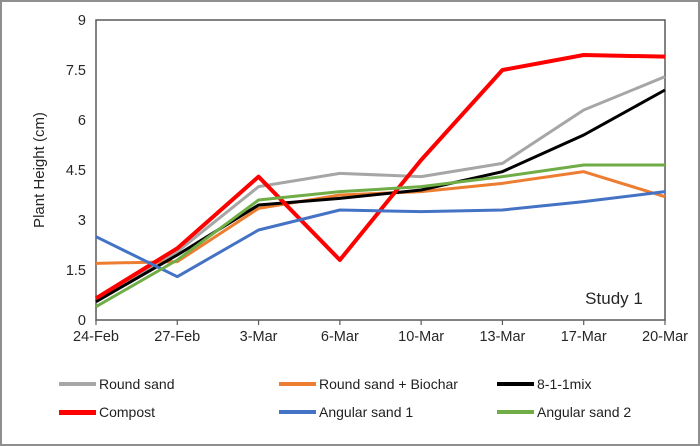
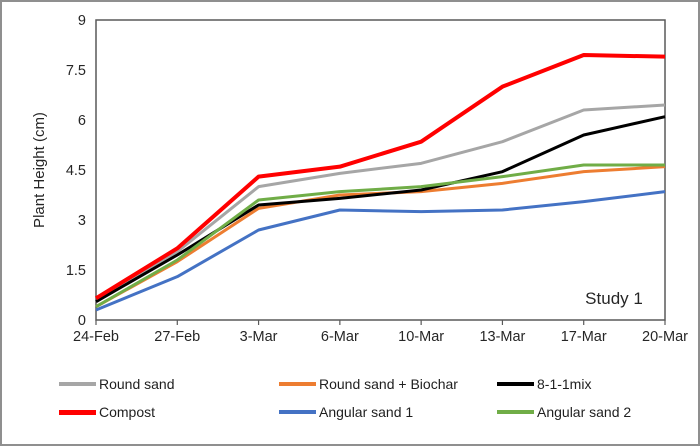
Round sand + Biochar/24-Feb: 1.7 -> 0.4
Angular sand 1/24-Feb: 2.5 -> 0.3
Compost/6-Mar: 1.8 -> 4.6
Round sand/10-Mar: 4.3 -> 4.7
Compost/10-Mar: 4.8 -> 5.3
Round sand/13-Mar: 4.7 -> 5.3
Compost/13-Mar: 7.5 -> 7.0
Round sand/20-Mar: 7.3 -> 6.5
Round sand + Biochar/20-Mar: 3.7 -> 4.6
8-1-1mix/20-Mar: 6.9 -> 6.1
